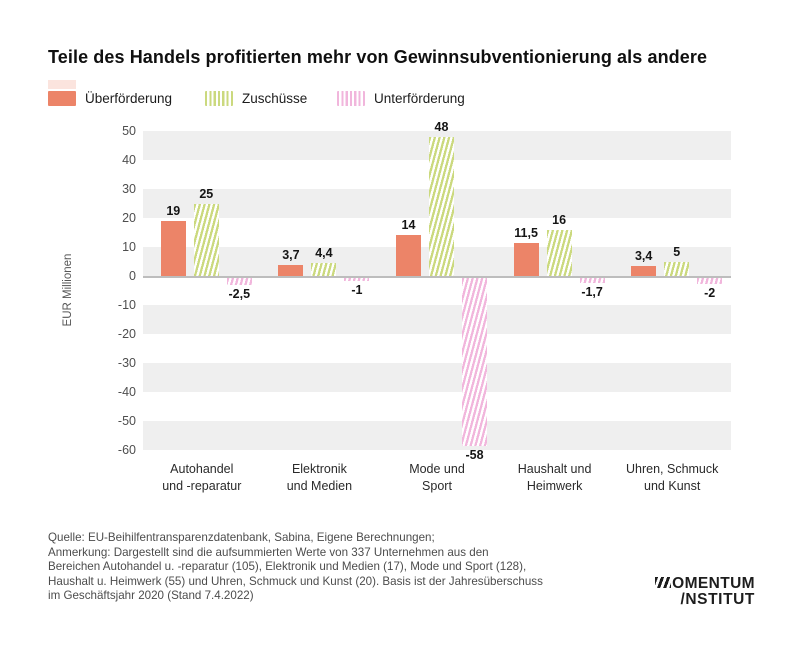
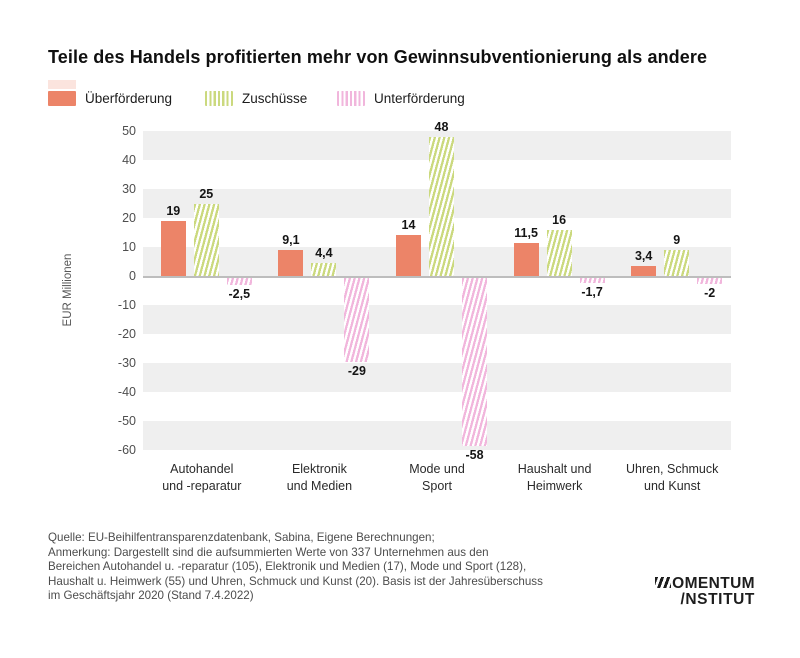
Überförderung/Elektronik und Medien: 3,7 -> 9,1
Unterförderung/Elektronik und Medien: -1 -> -29
Zuschüsse/Uhren, Schmuck und Kunst: 5 -> 9
